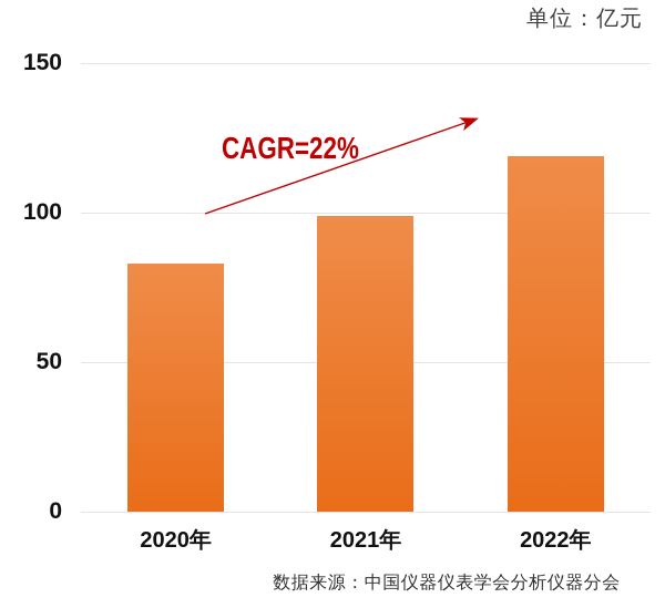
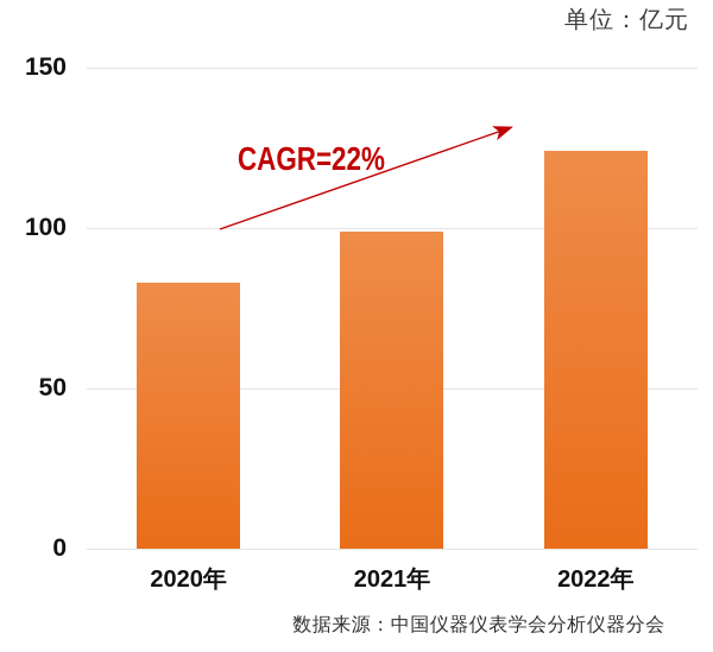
2022年: 119 -> 124
